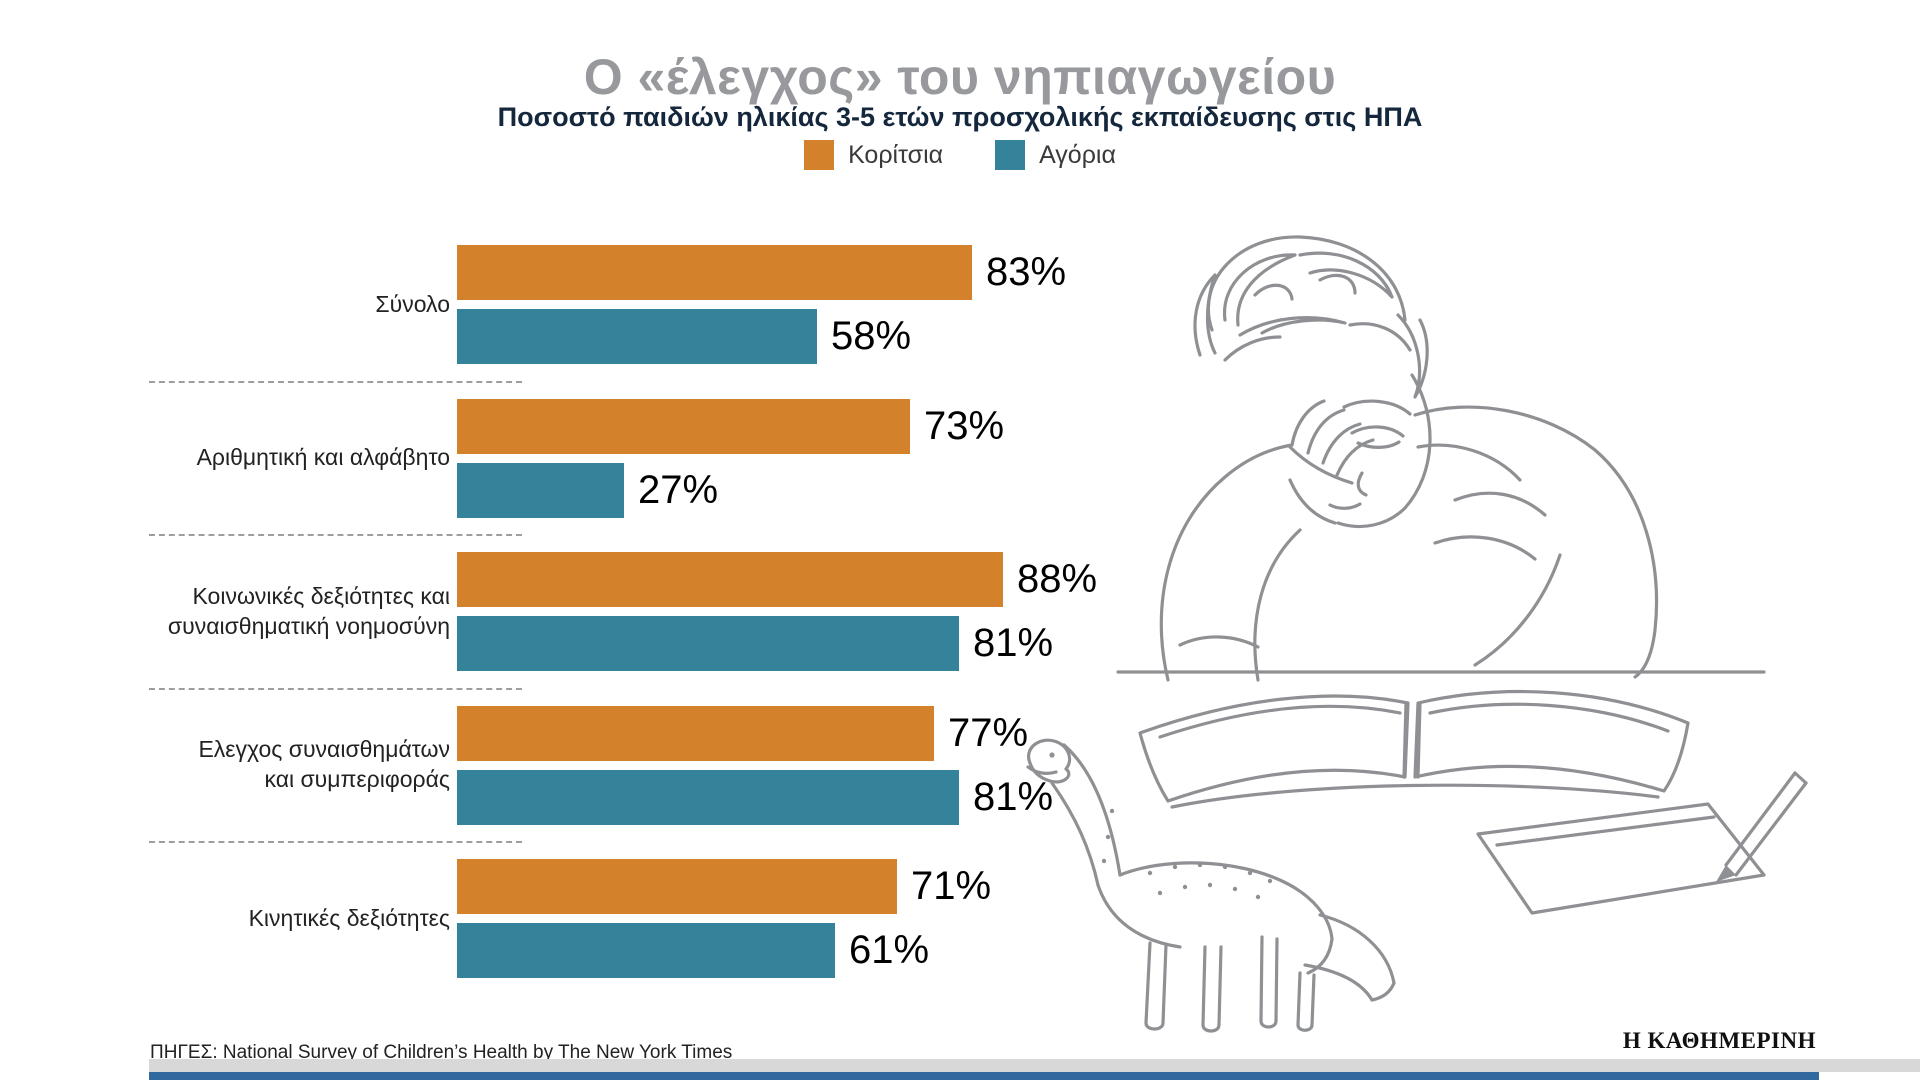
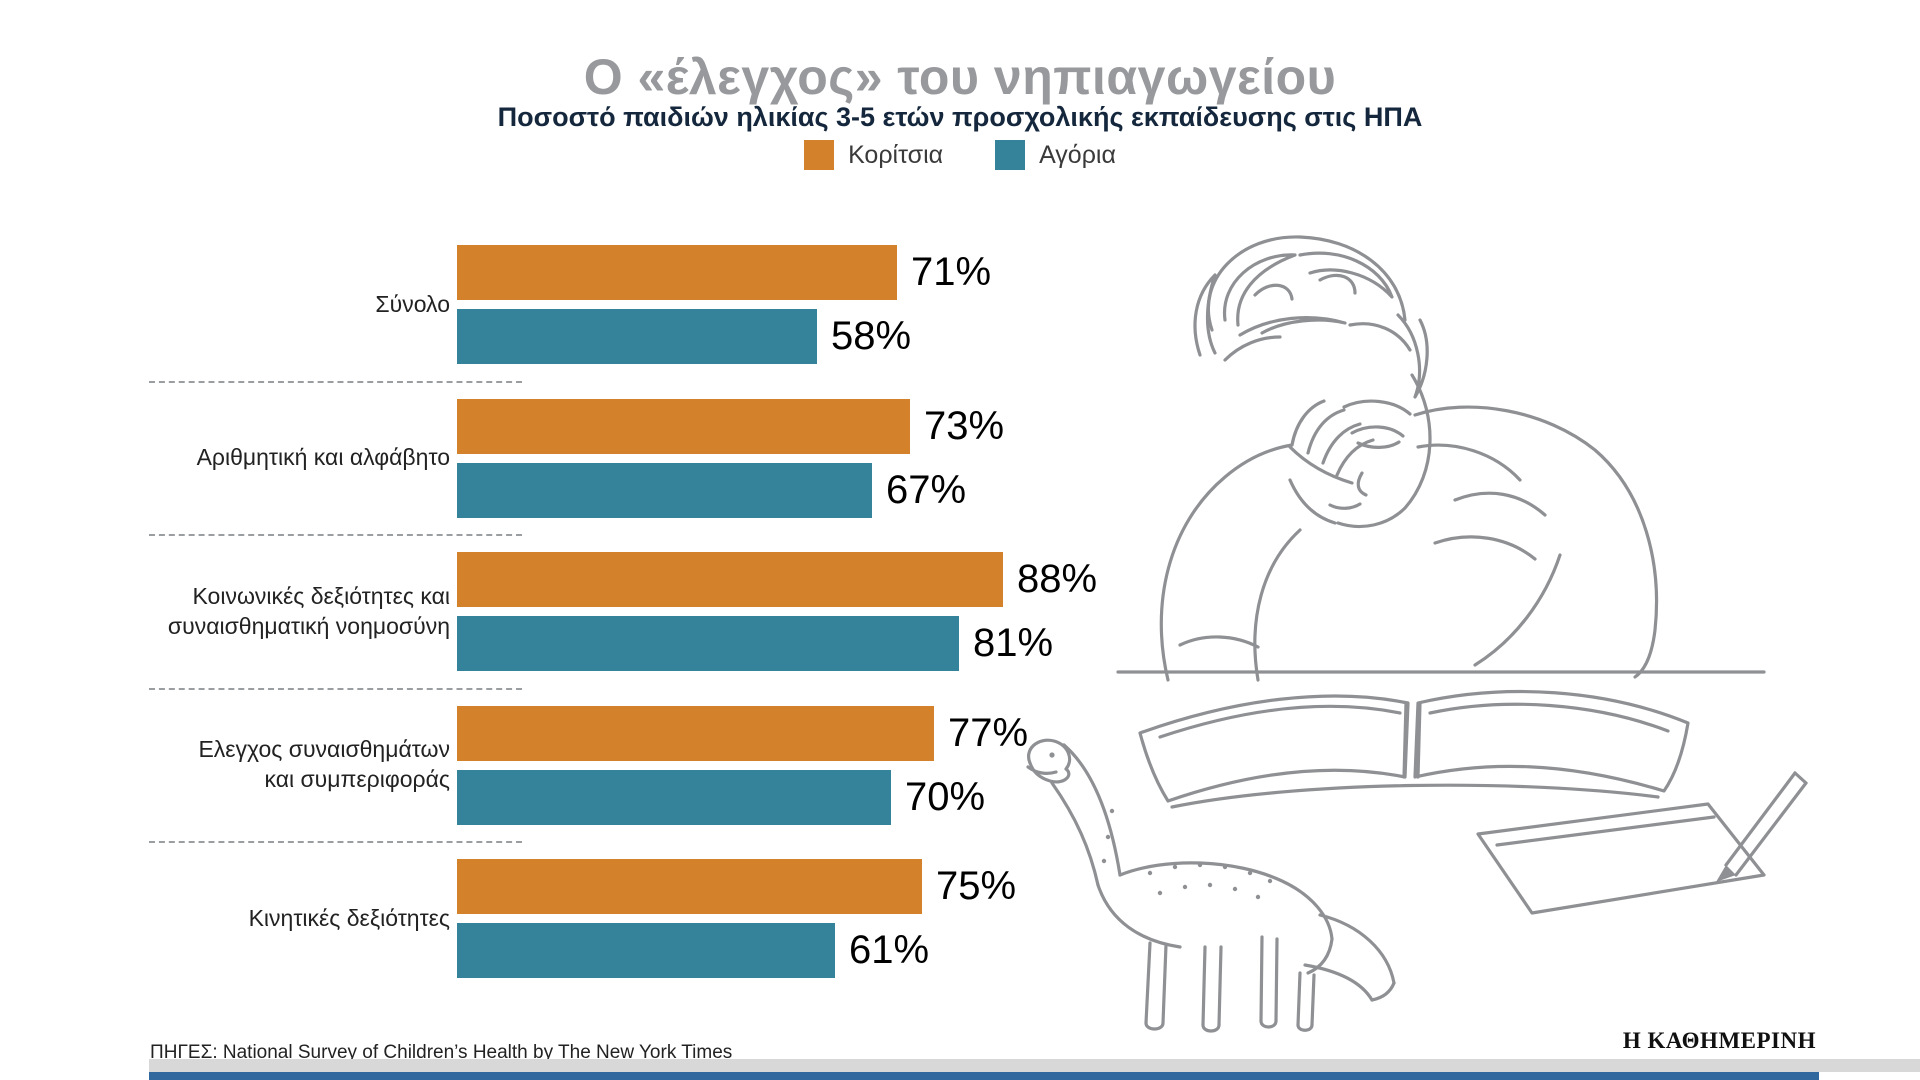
Κορίτσια/Σύνολο: 83% -> 71%
Αγόρια/Αριθμητική και αλφάβητο: 27% -> 67%
Αγόρια/Ελεγχος συναισθημάτων και συμπεριφοράς: 81% -> 70%
Κορίτσια/Κινητικές δεξιότητες: 71% -> 75%
